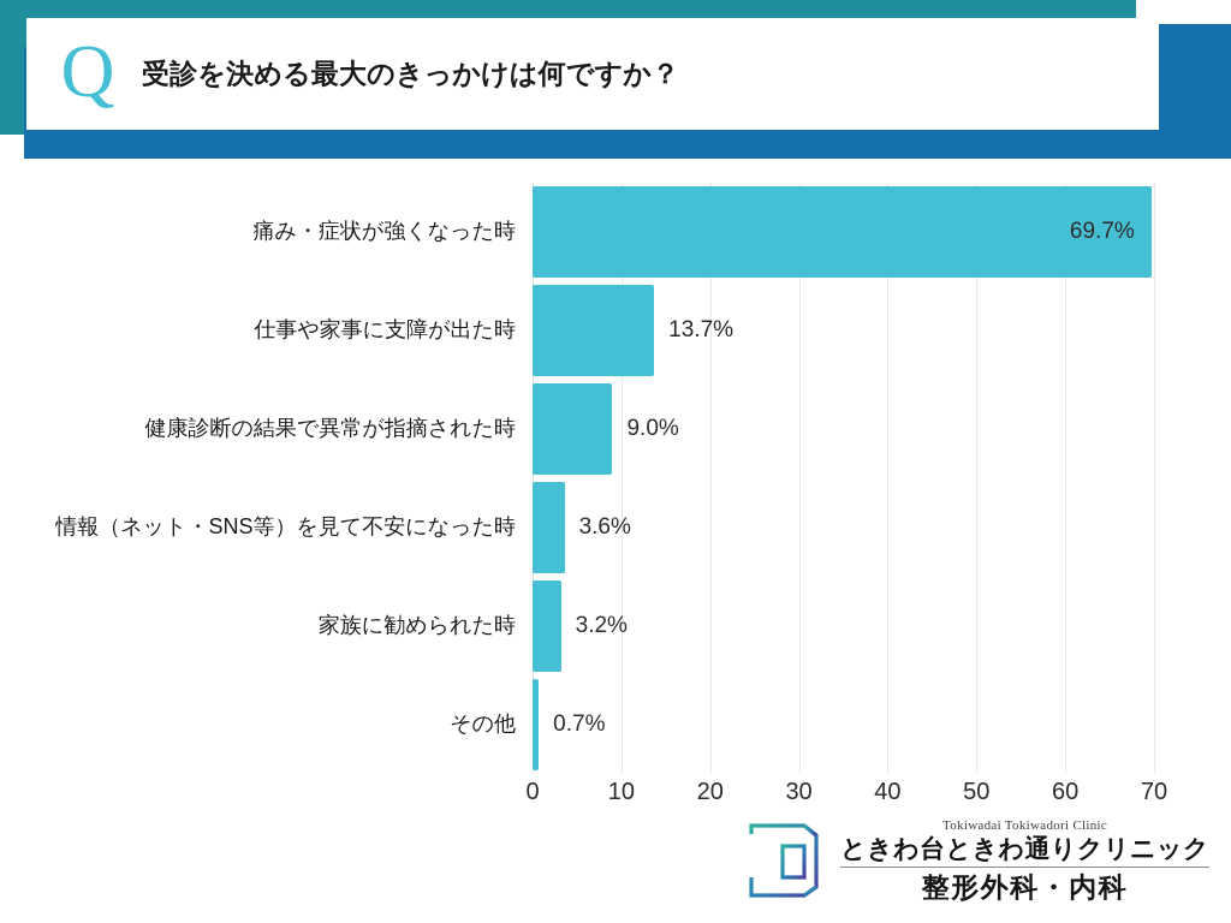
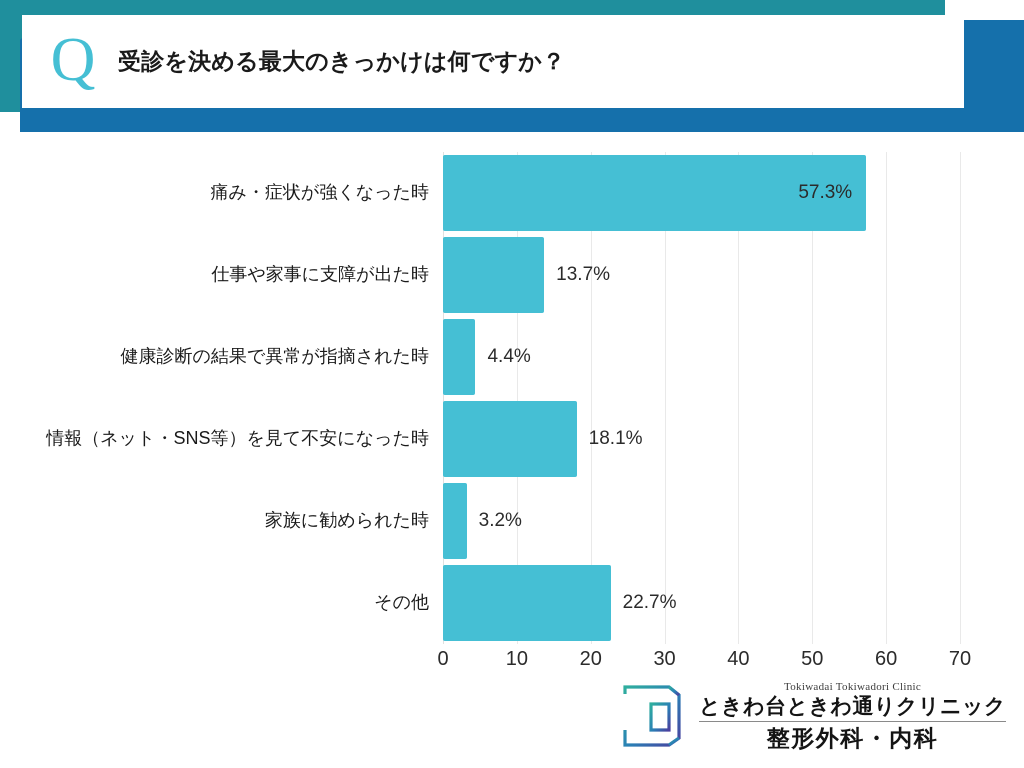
痛み・症状が強くなった時: 69.7% -> 57.3%
健康診断の結果で異常が指摘された時: 9.0% -> 4.4%
情報（ネット・SNS等）を見て不安になった時: 3.6% -> 18.1%
その他: 0.7% -> 22.7%
